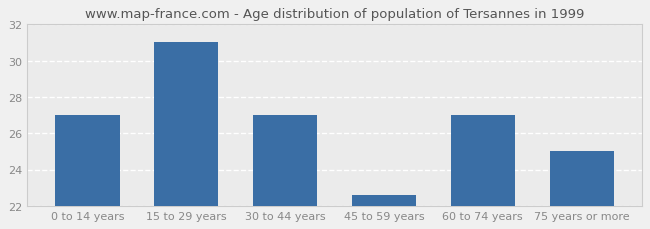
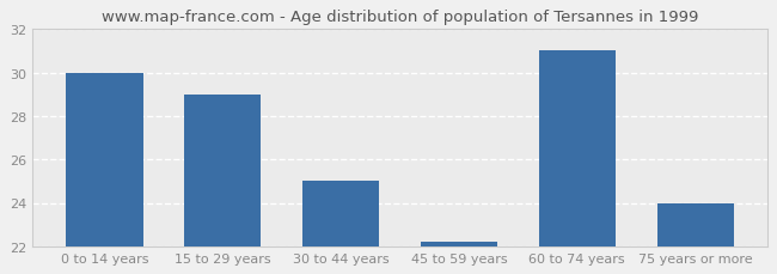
0 to 14 years: 27.0 -> 30.0
15 to 29 years: 31.0 -> 29.0
30 to 44 years: 27.0 -> 25.0
45 to 59 years: 22.6 -> 22.2
60 to 74 years: 27.0 -> 31.0
75 years or more: 25.0 -> 24.0
